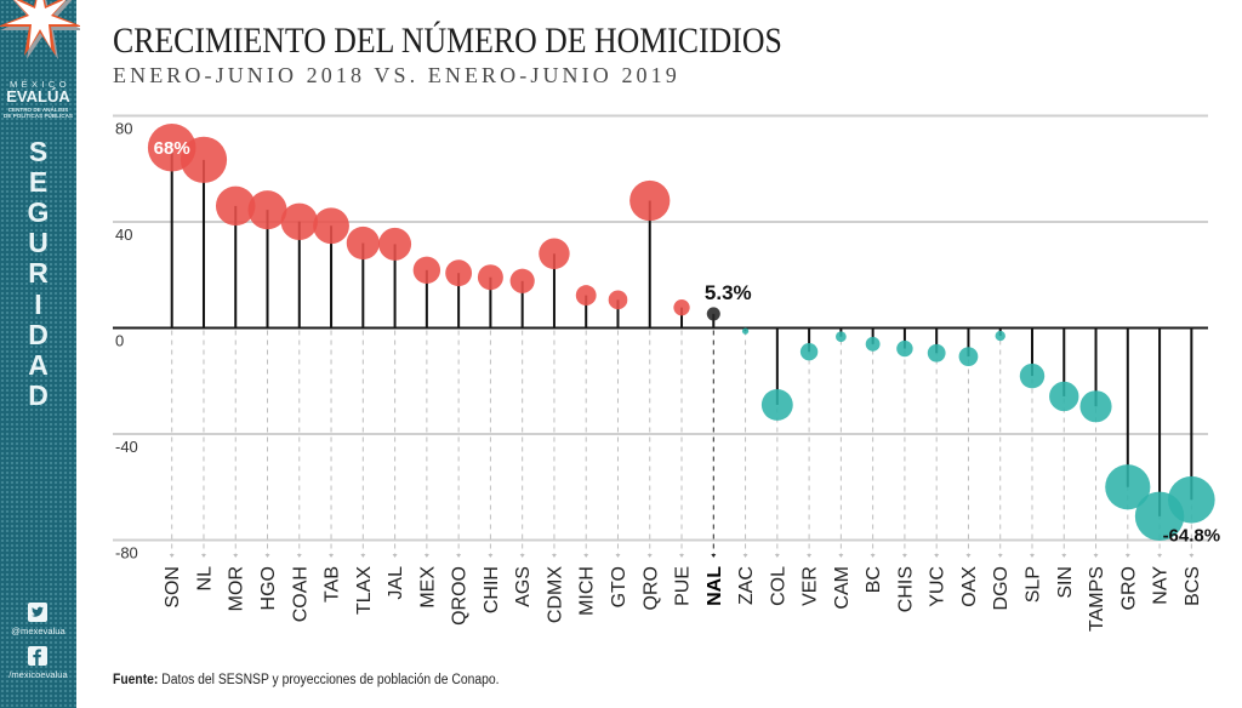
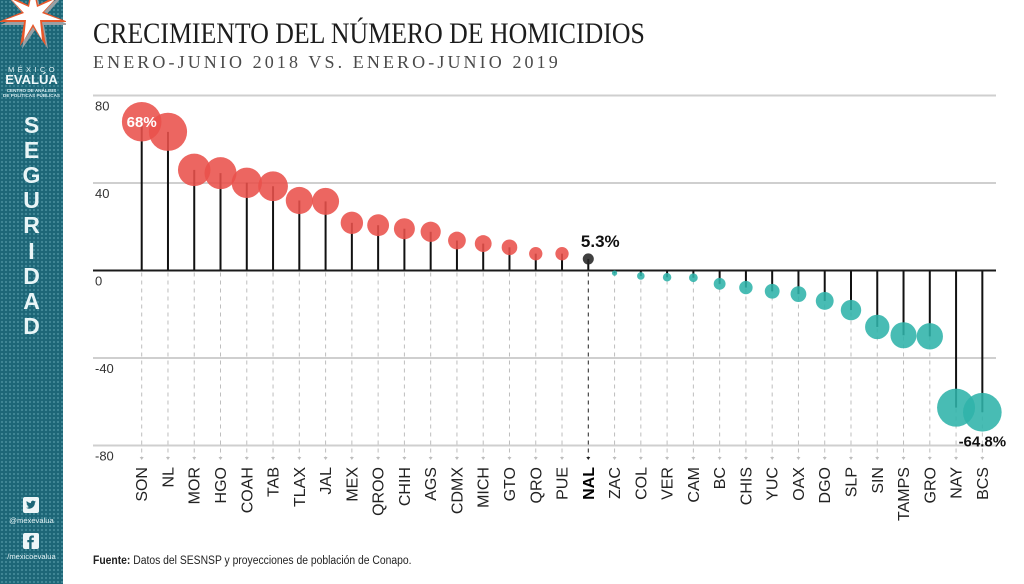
CDMX: 28 -> 14
QRO: 48 -> 8
COL: -29 -> -2
VER: -9 -> -3
DGO: -3 -> -14
GRO: -60 -> -30
NAY: -71 -> -63
